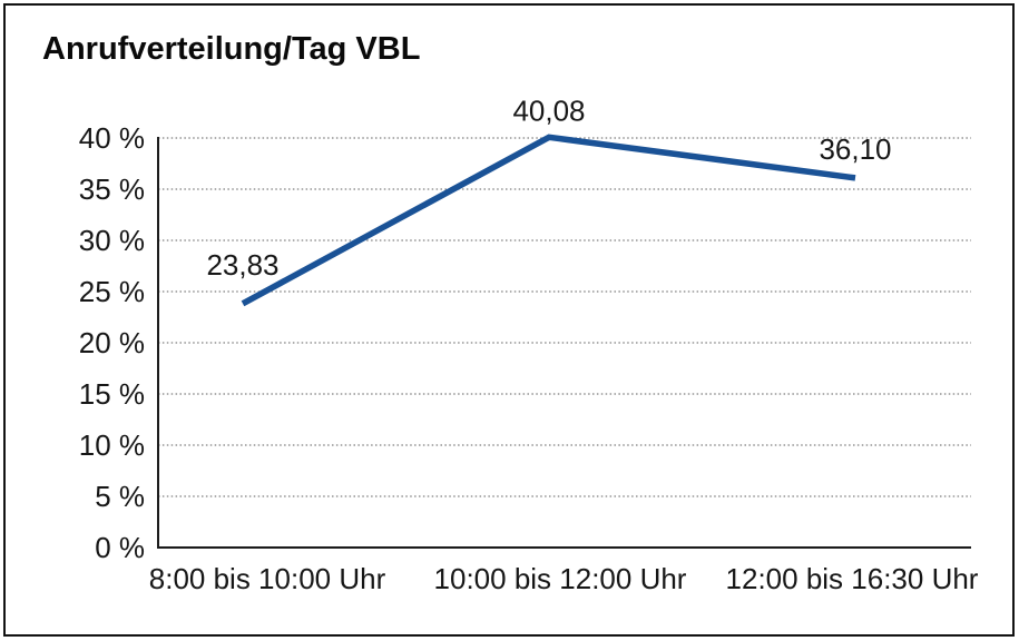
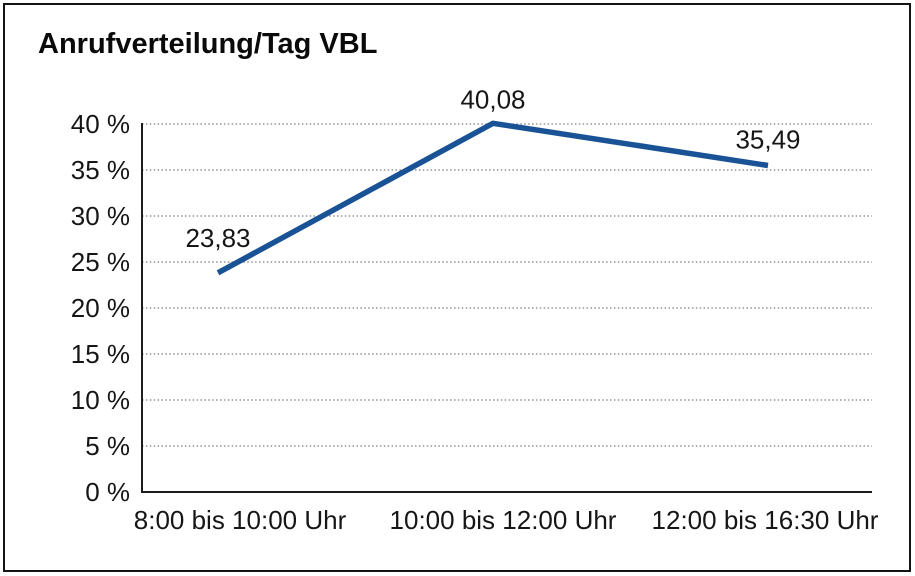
12:00 bis 16:30 Uhr: 36,10 -> 35,49
